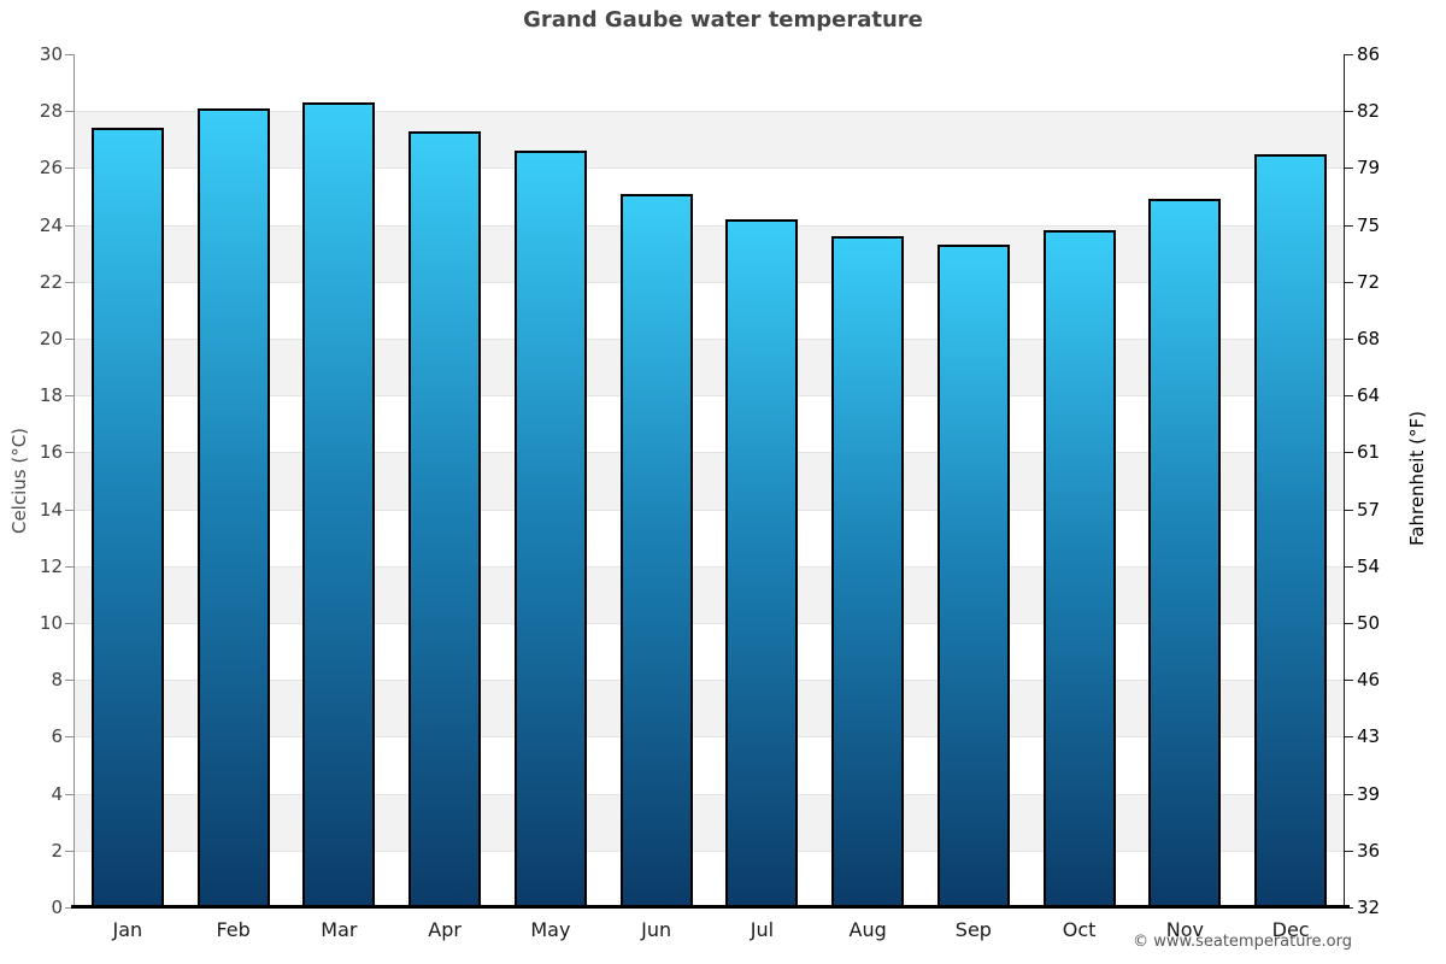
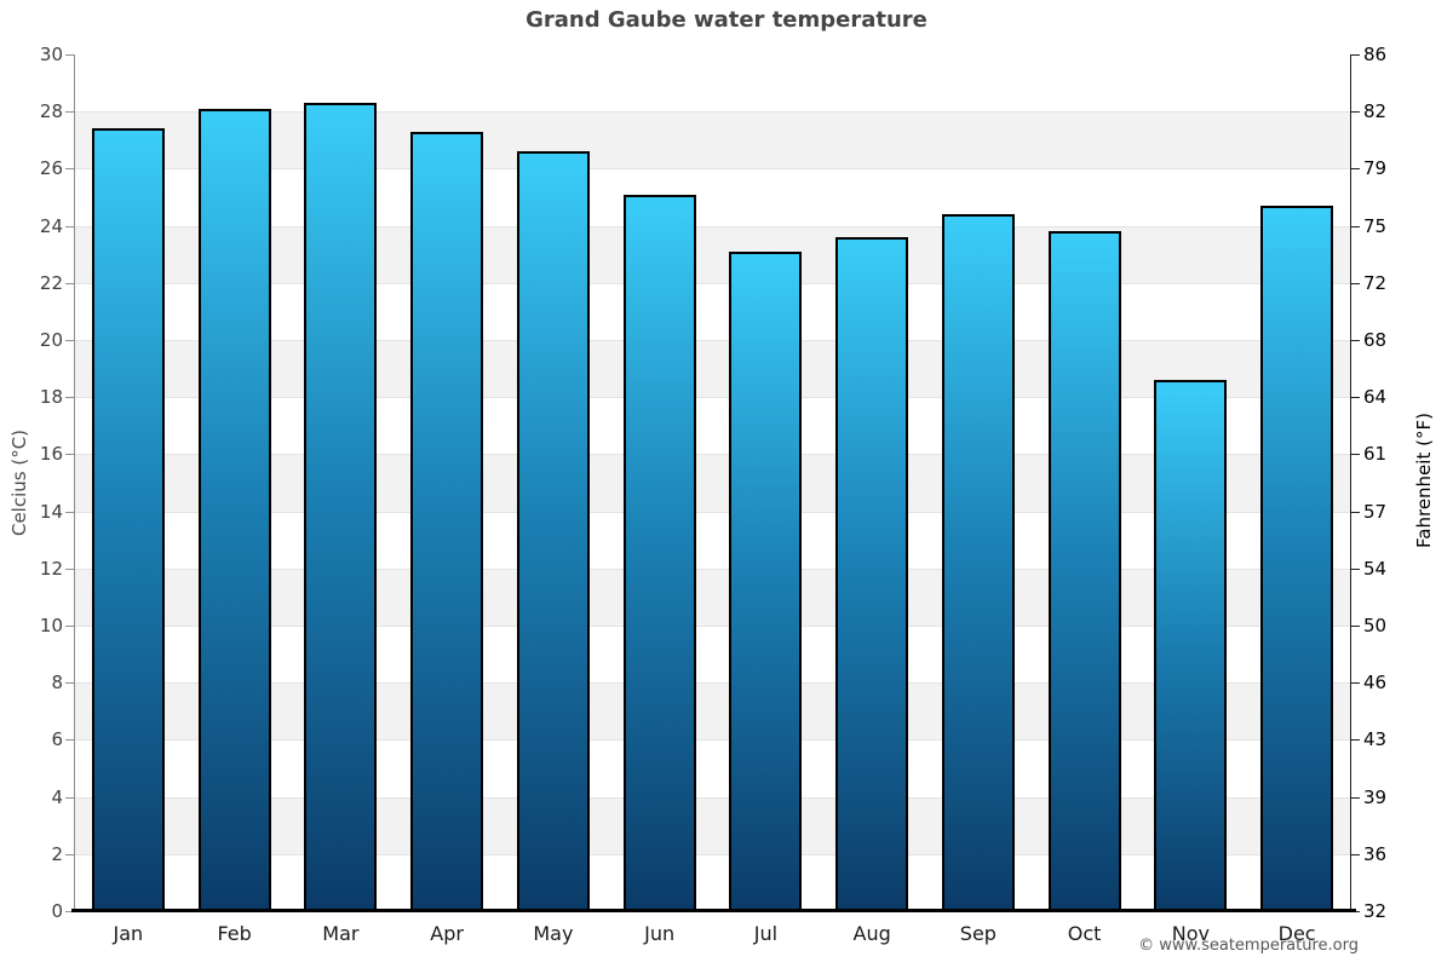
Jul: 24.2 -> 23.1
Sep: 23.3 -> 24.4
Nov: 24.9 -> 18.6
Dec: 26.5 -> 24.7
